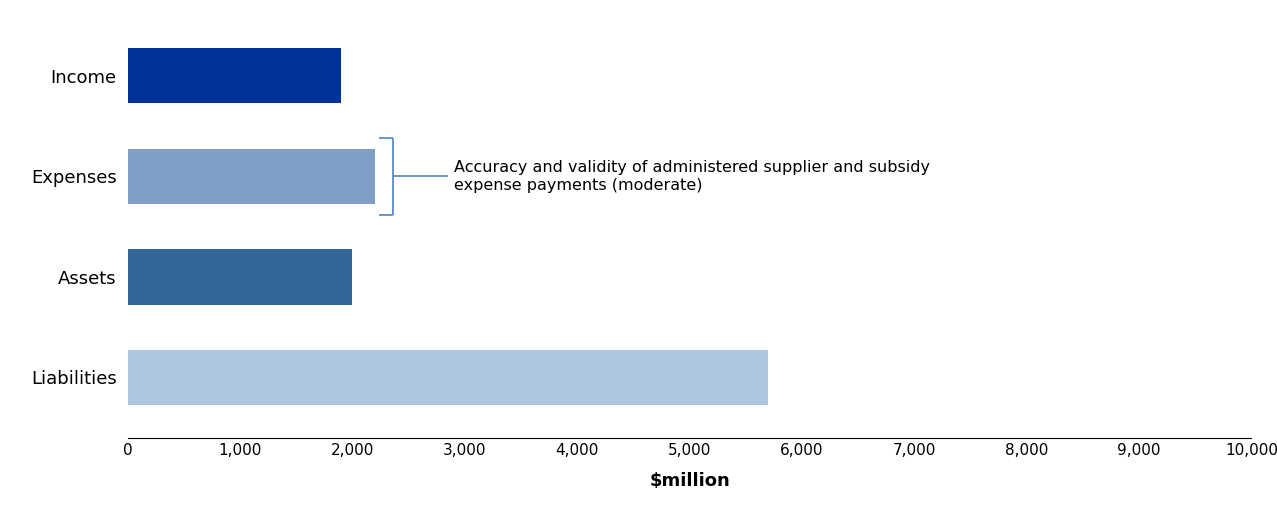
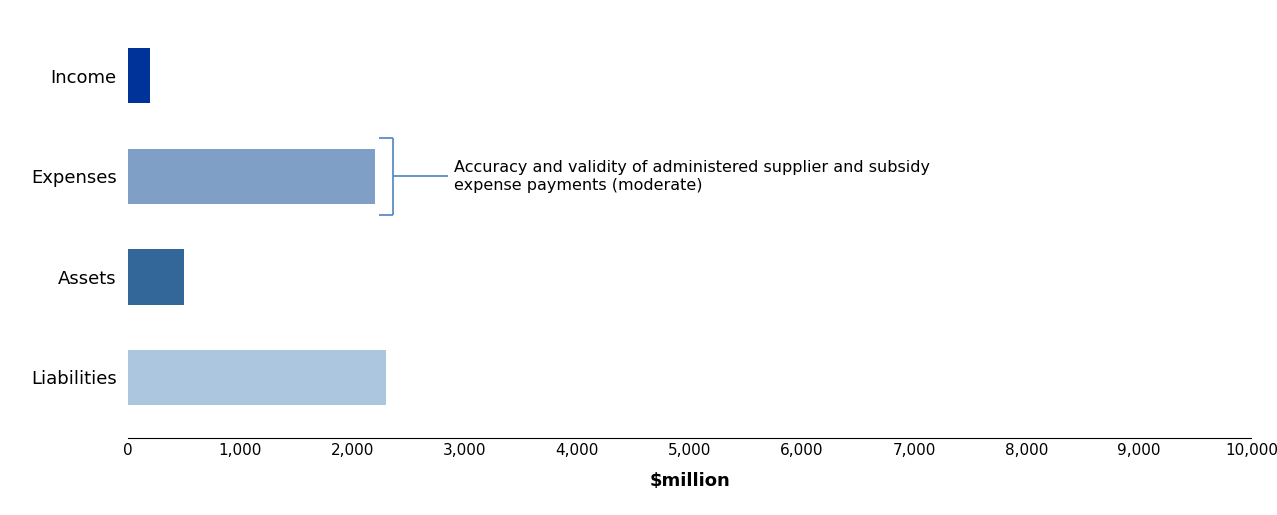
Income: 1,900 -> 200
Assets: 2,000 -> 500
Liabilities: 5,700 -> 2,300
